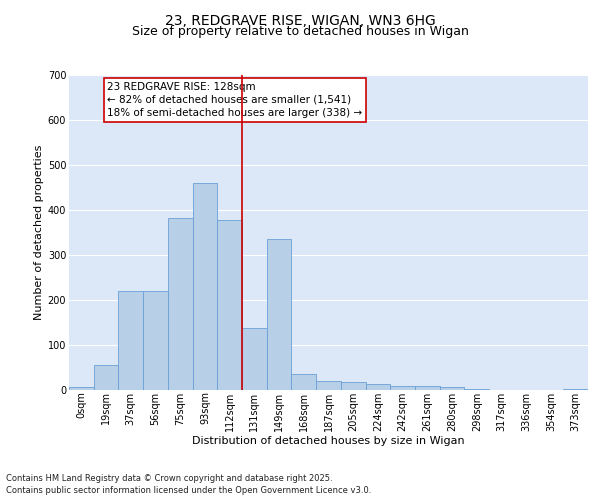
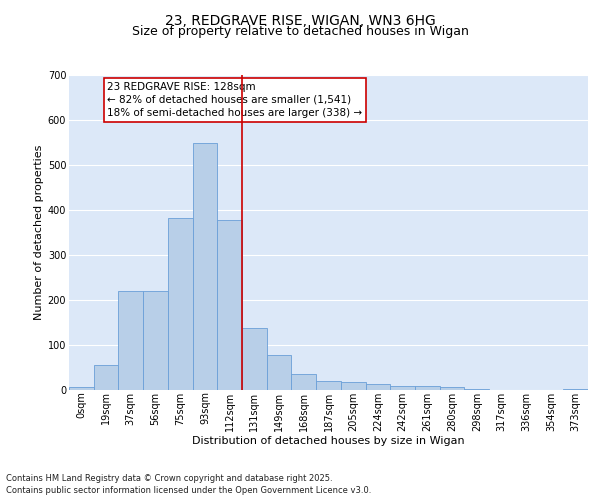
93sqm: 460 -> 548
149sqm: 335 -> 78
